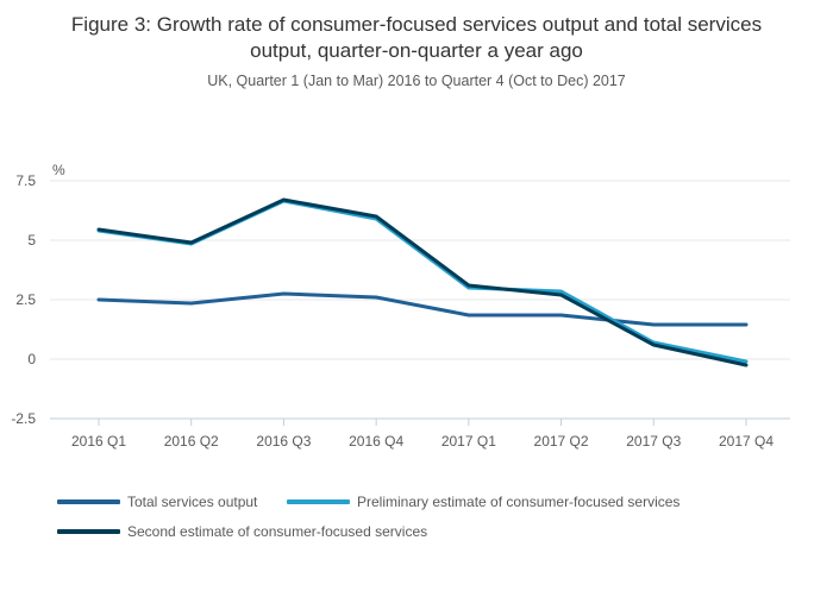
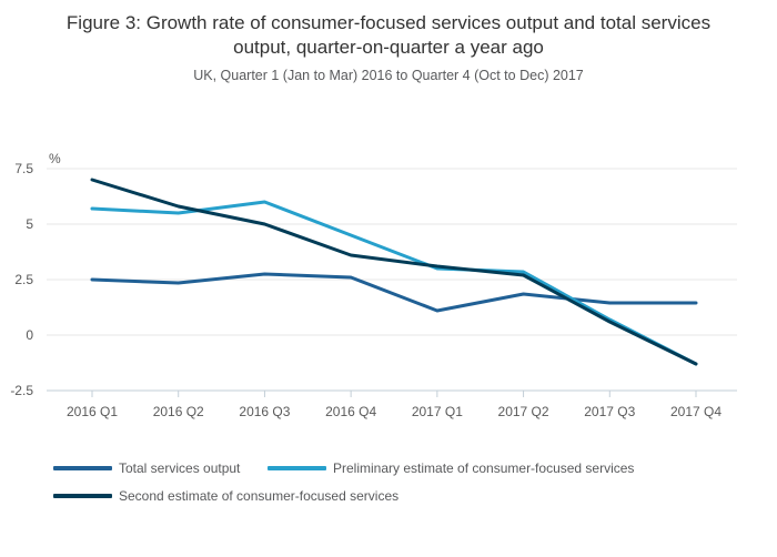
Preliminary estimate of consumer-focused services/2016 Q1: 5.4 -> 5.7
Second estimate of consumer-focused services/2016 Q1: 5.5 -> 7.0
Preliminary estimate of consumer-focused services/2016 Q2: 4.8 -> 5.5
Second estimate of consumer-focused services/2016 Q2: 4.9 -> 5.8
Preliminary estimate of consumer-focused services/2016 Q3: 6.7 -> 6.0
Second estimate of consumer-focused services/2016 Q3: 6.7 -> 5.0
Preliminary estimate of consumer-focused services/2016 Q4: 5.9 -> 4.5
Second estimate of consumer-focused services/2016 Q4: 6.0 -> 3.6
Total services output/2017 Q1: 1.9 -> 1.1
Preliminary estimate of consumer-focused services/2017 Q4: -0.1 -> -1.3
Second estimate of consumer-focused services/2017 Q4: -0.2 -> -1.3
